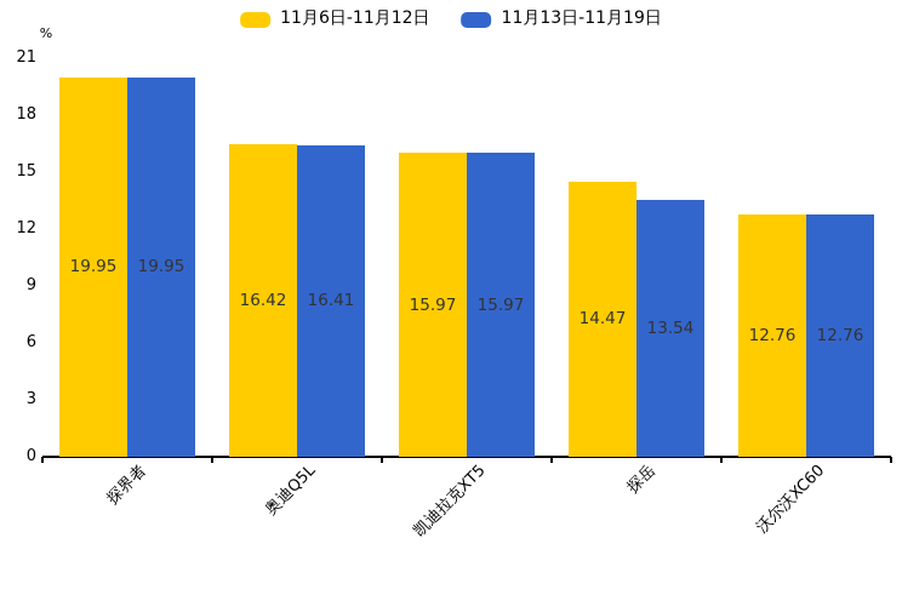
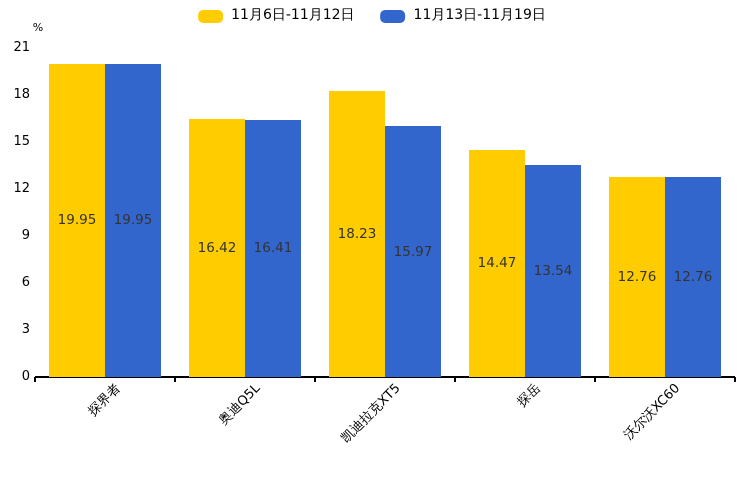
11月6日-11月12日/凯迪拉克XT5: 15.97 -> 18.23
